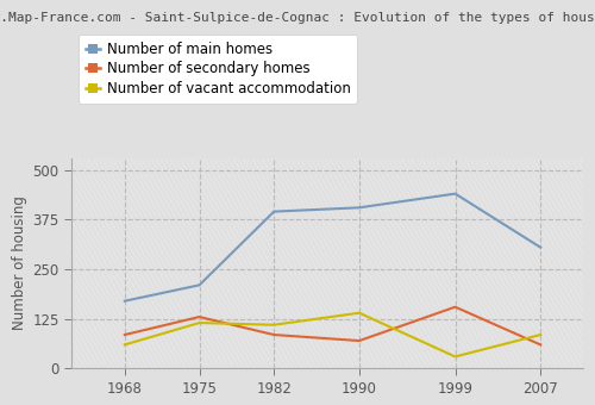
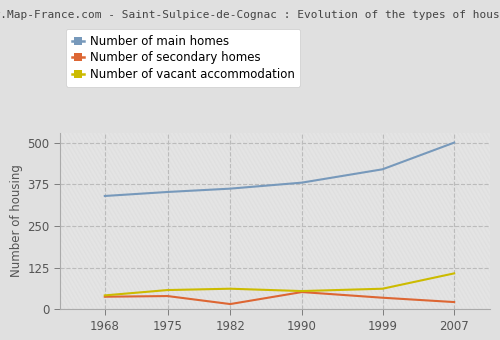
Number of main homes/1968: 170 -> 340
Number of secondary homes/1968: 85 -> 38
Number of vacant accommodation/1968: 60 -> 42
Number of main homes/1975: 210 -> 352
Number of secondary homes/1975: 130 -> 40
Number of vacant accommodation/1975: 115 -> 58
Number of main homes/1982: 395 -> 362
Number of secondary homes/1982: 85 -> 16
Number of vacant accommodation/1982: 110 -> 62
Number of main homes/1990: 405 -> 380
Number of secondary homes/1990: 70 -> 52
Number of vacant accommodation/1990: 140 -> 55
Number of main homes/1999: 440 -> 420
Number of secondary homes/1999: 155 -> 35
Number of vacant accommodation/1999: 30 -> 62
Number of main homes/2007: 305 -> 500
Number of secondary homes/2007: 60 -> 22
Number of vacant accommodation/2007: 85 -> 108
